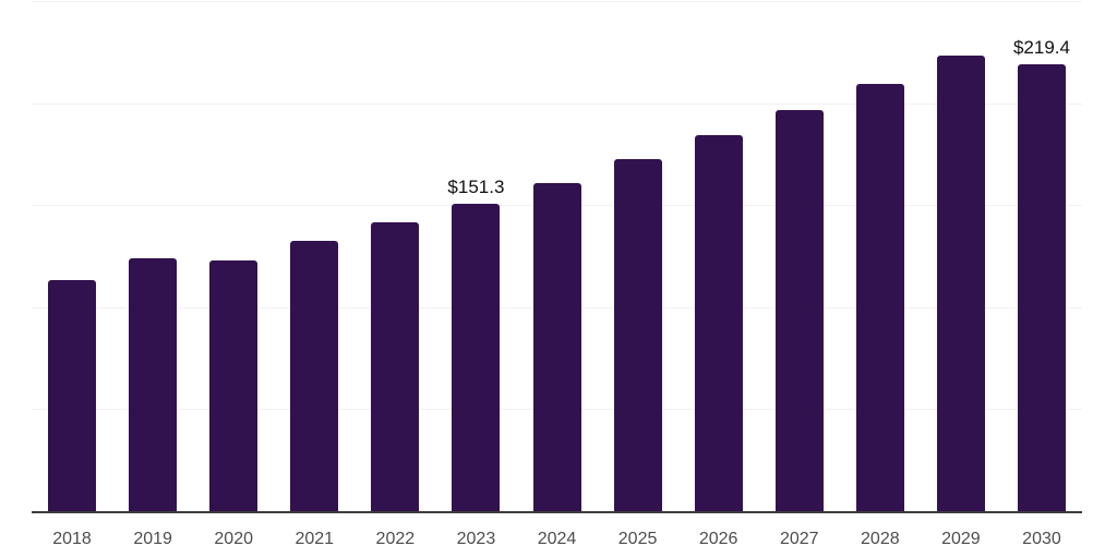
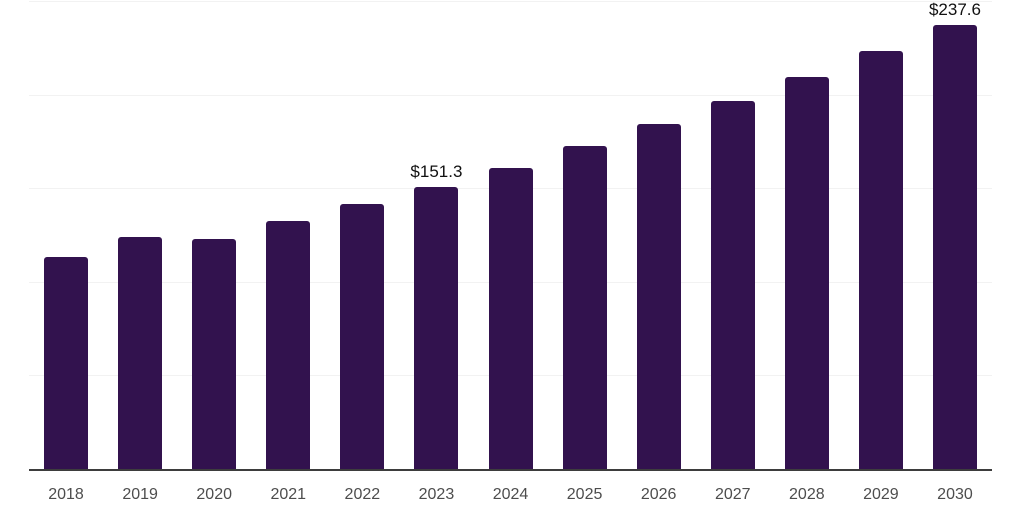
2030: $219.4 -> $237.6
